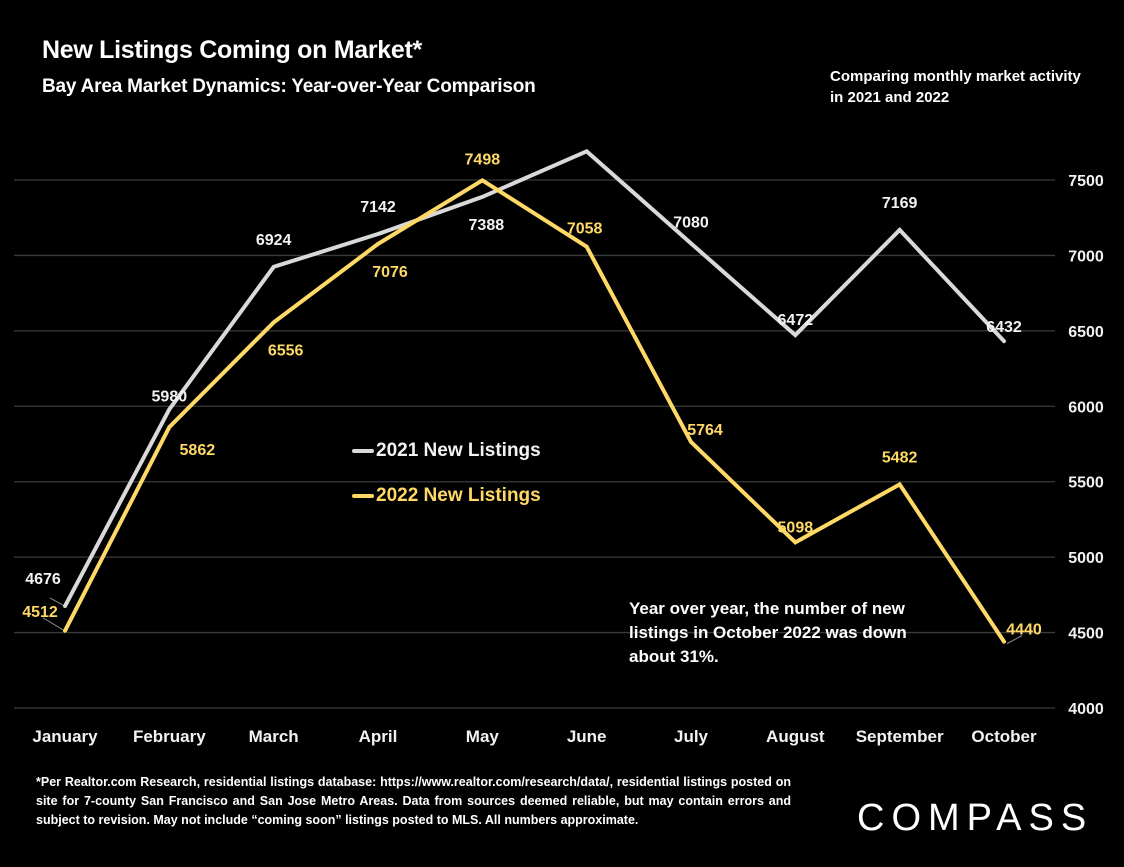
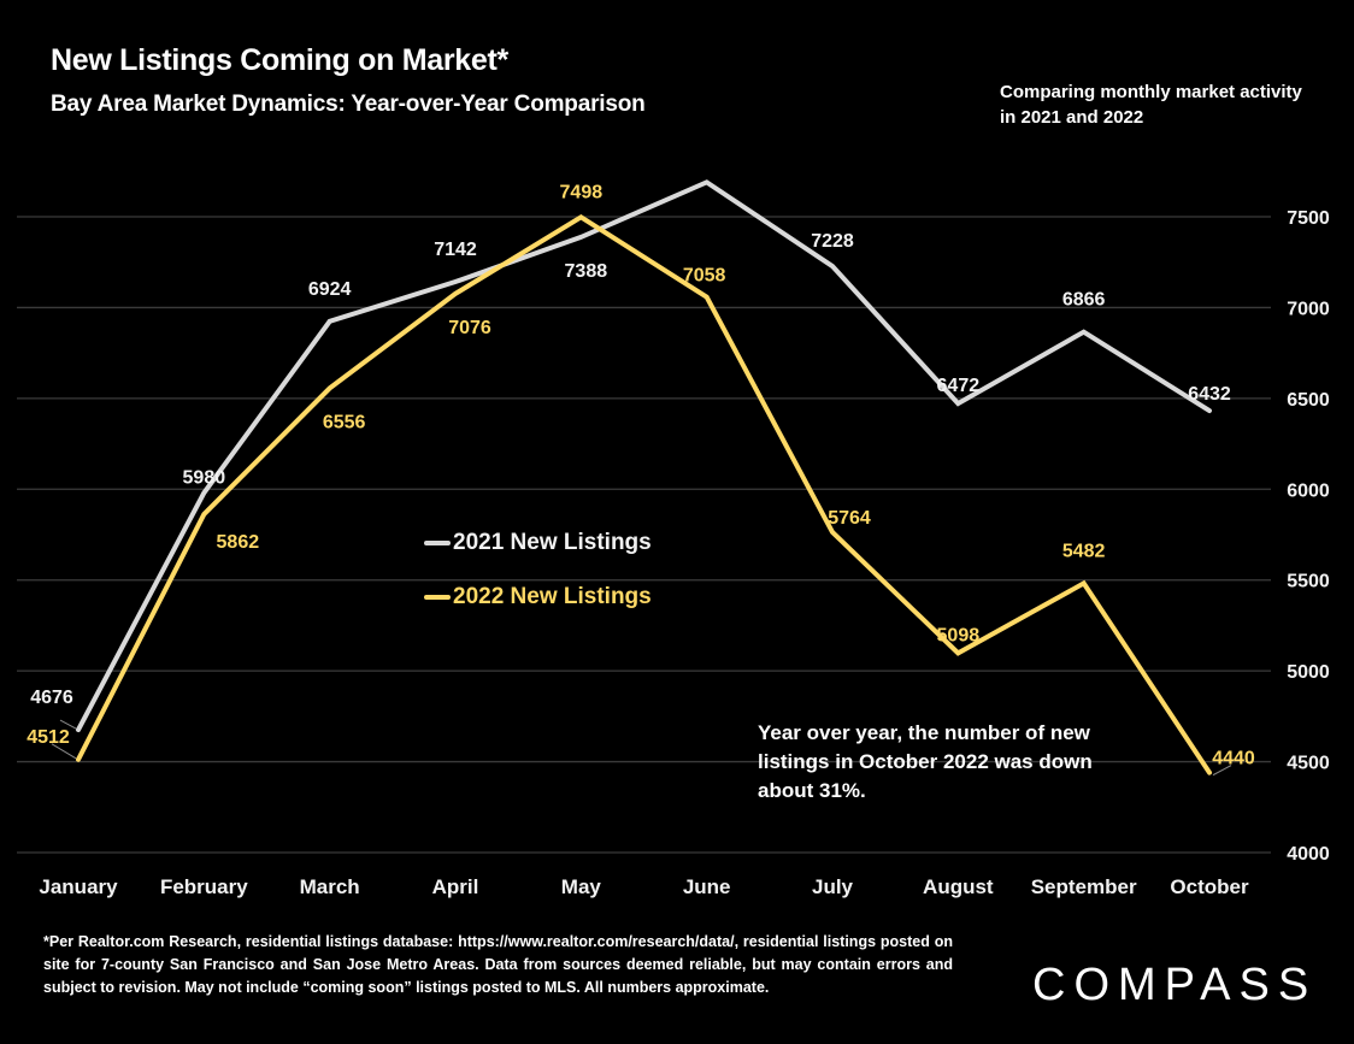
2021 New Listings/July: 7080 -> 7228
2021 New Listings/September: 7169 -> 6866
